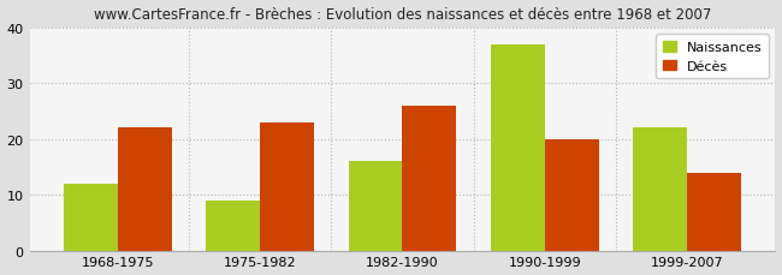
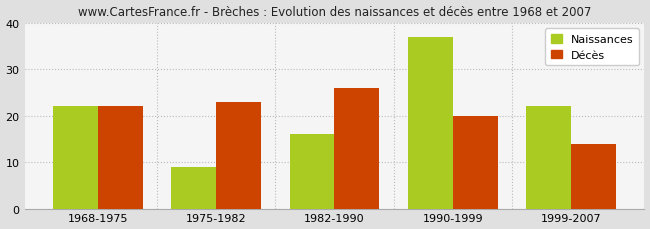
Naissances/1968-1975: 12 -> 22
